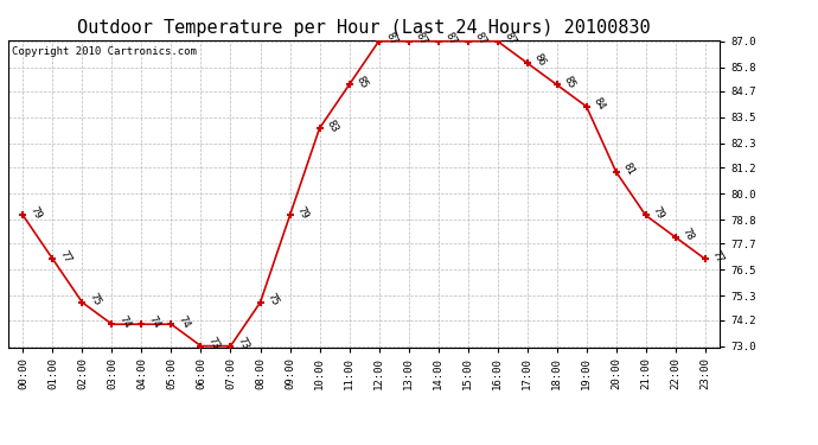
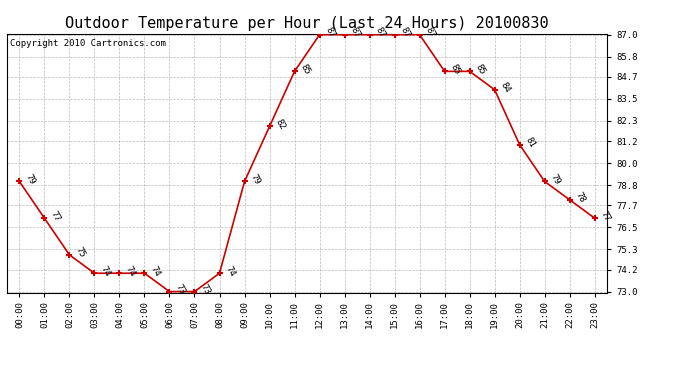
08:00: 75 -> 74
10:00: 83 -> 82
17:00: 86 -> 85
